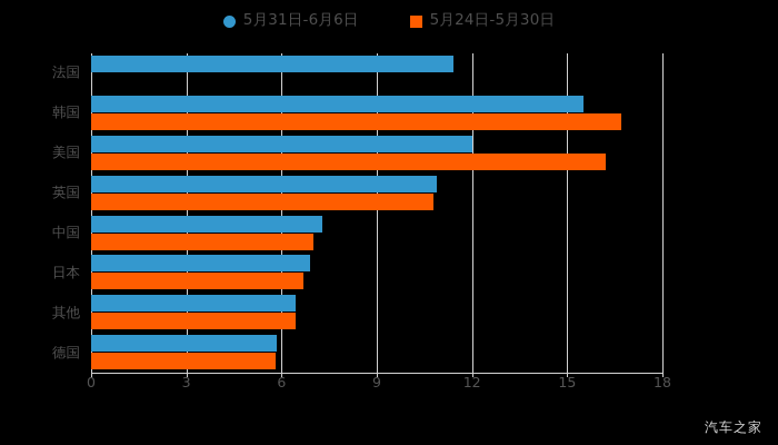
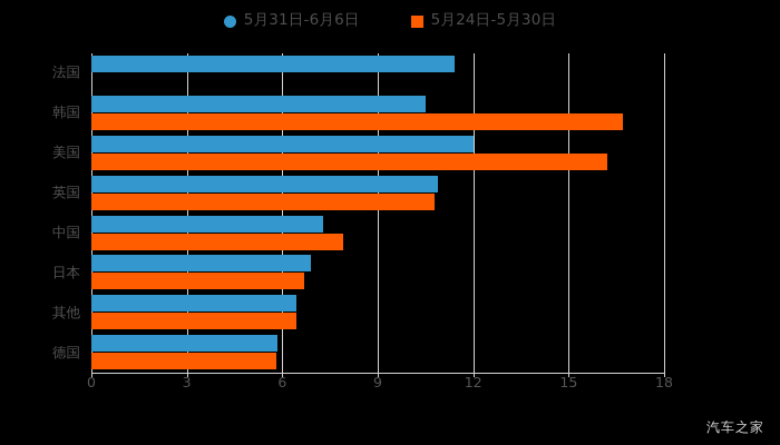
5月31日-6月6日/韩国: 15.5 -> 10.5
5月24日-5月30日/中国: 7.0 -> 7.9
